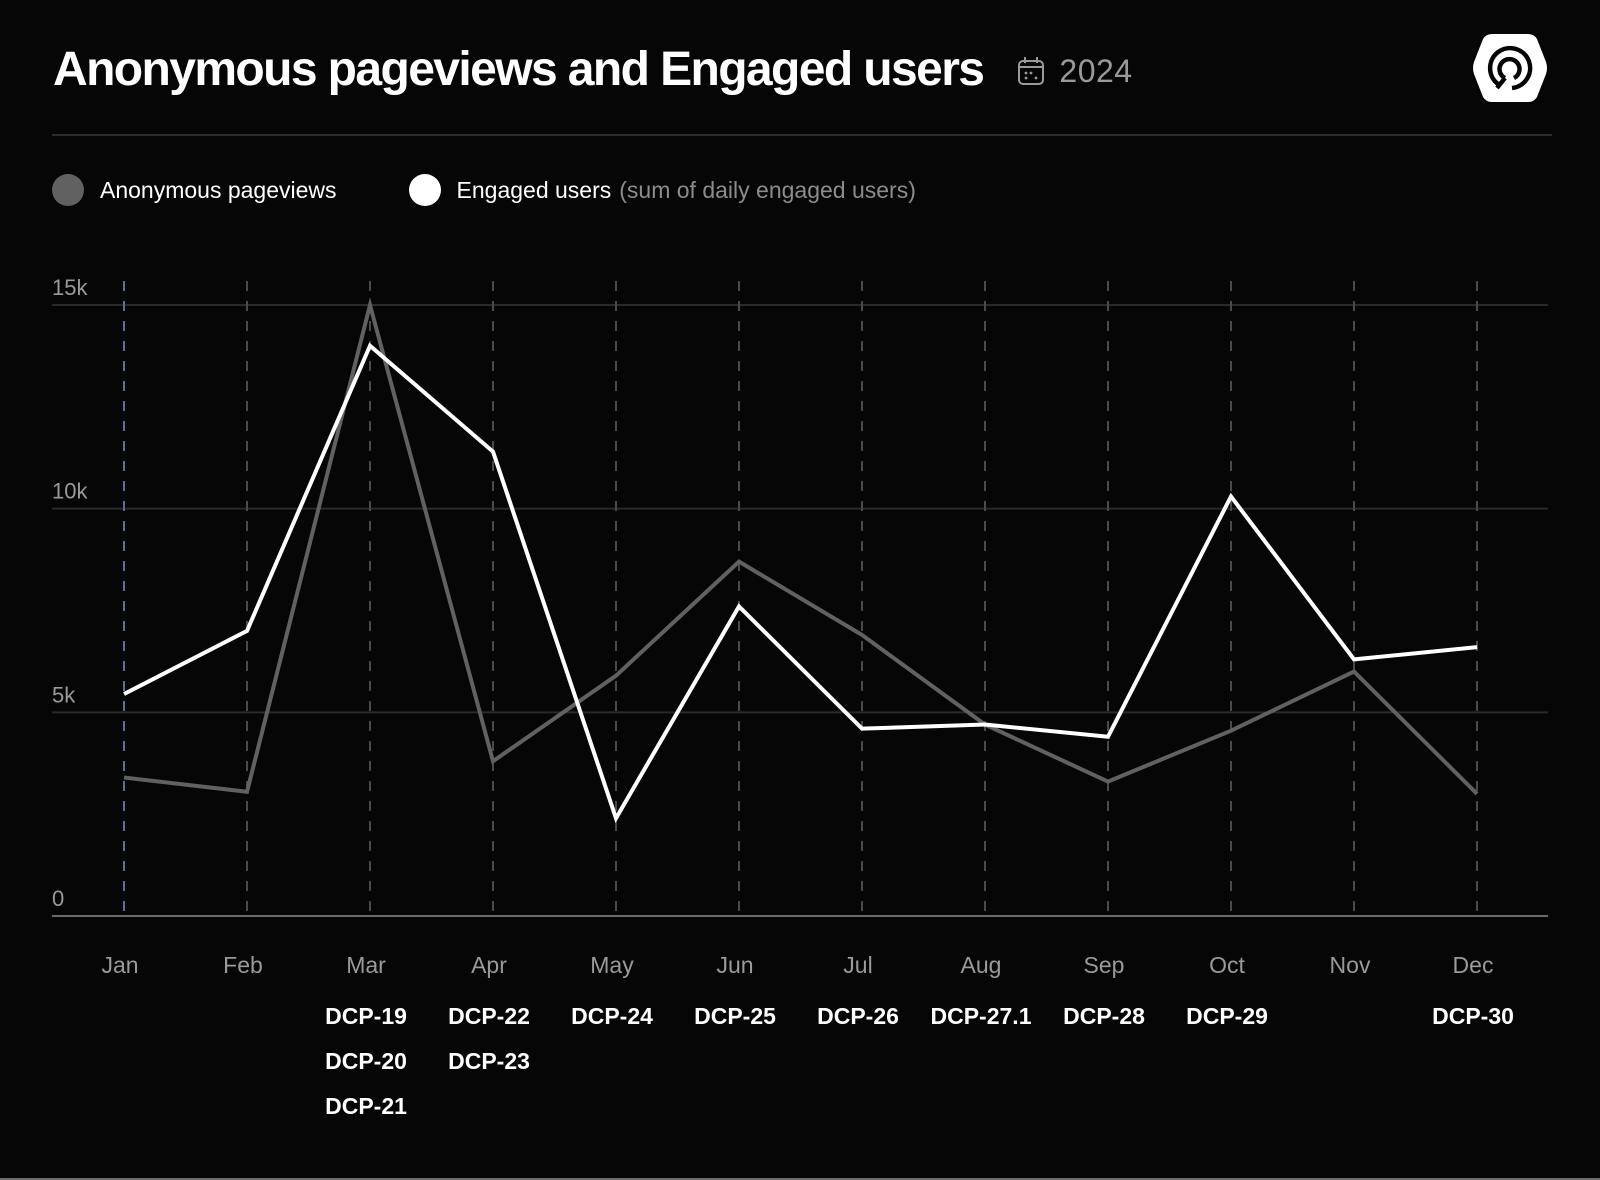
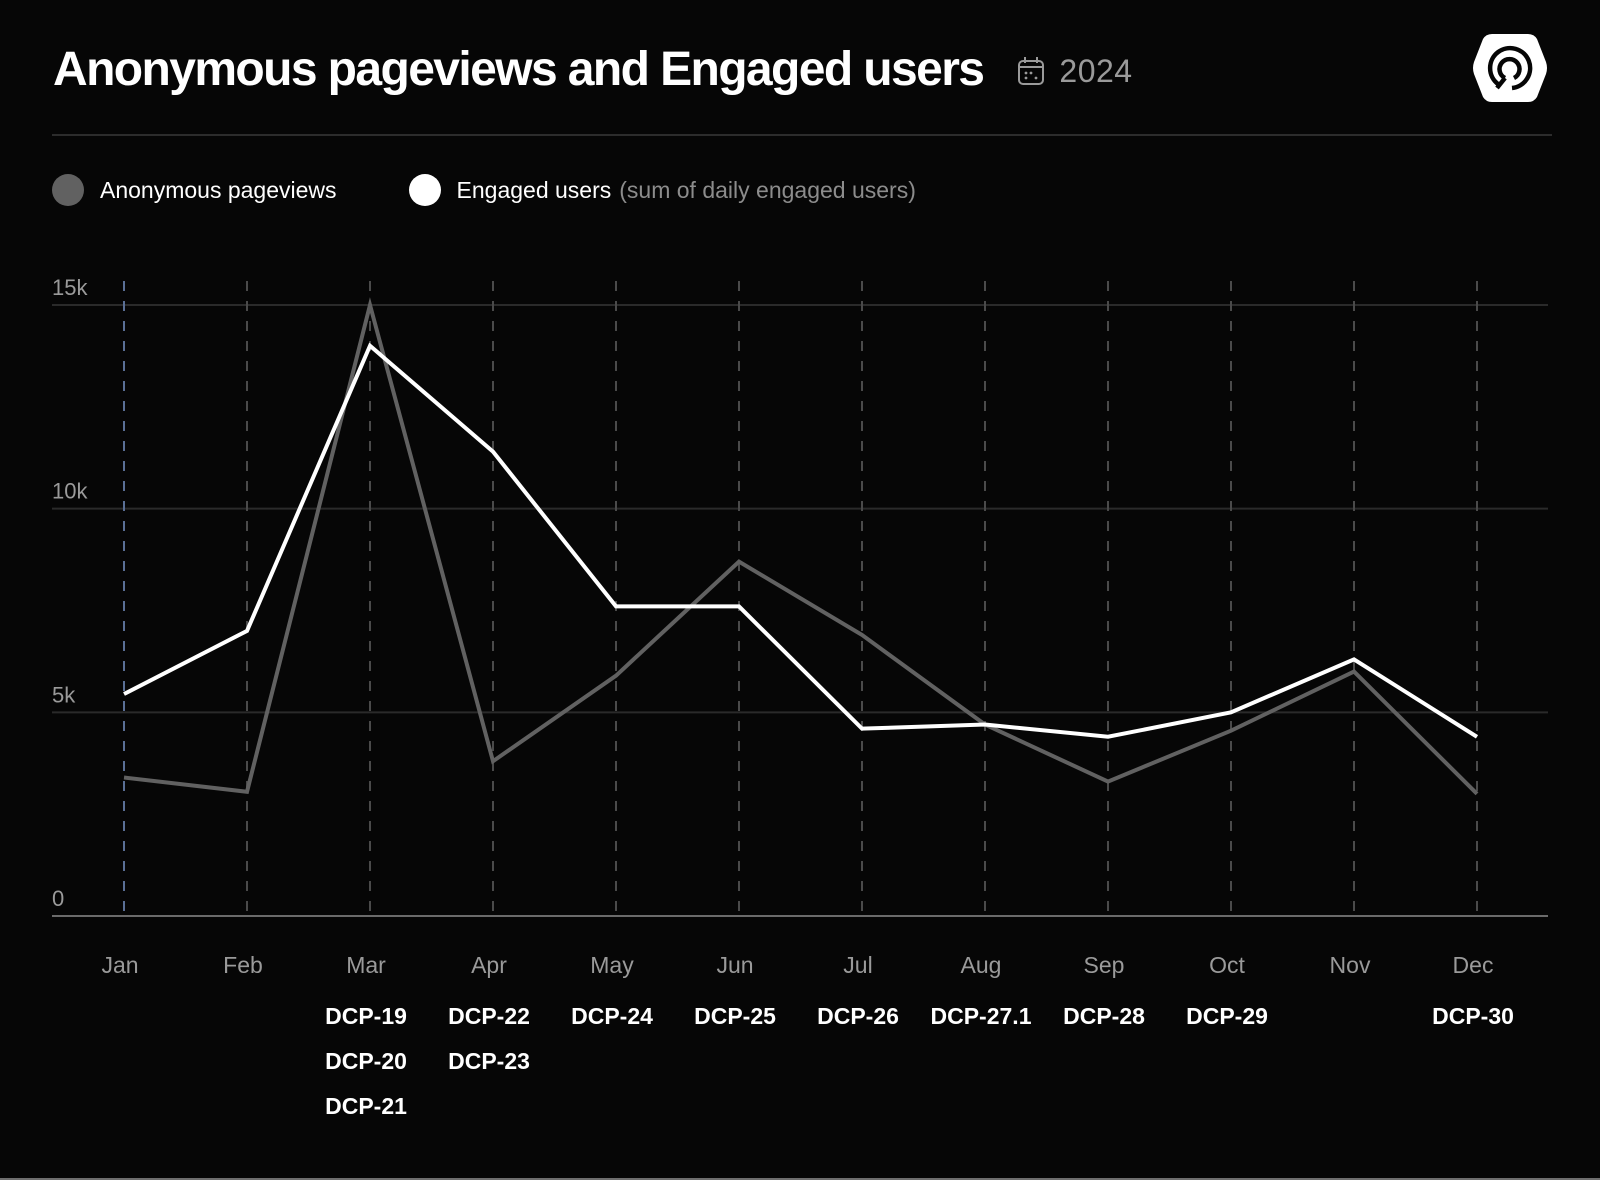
Engaged users/May: 2.4k -> 7.6k
Engaged users/Oct: 10.3k -> 5.0k
Engaged users/Dec: 6.6k -> 4.4k
